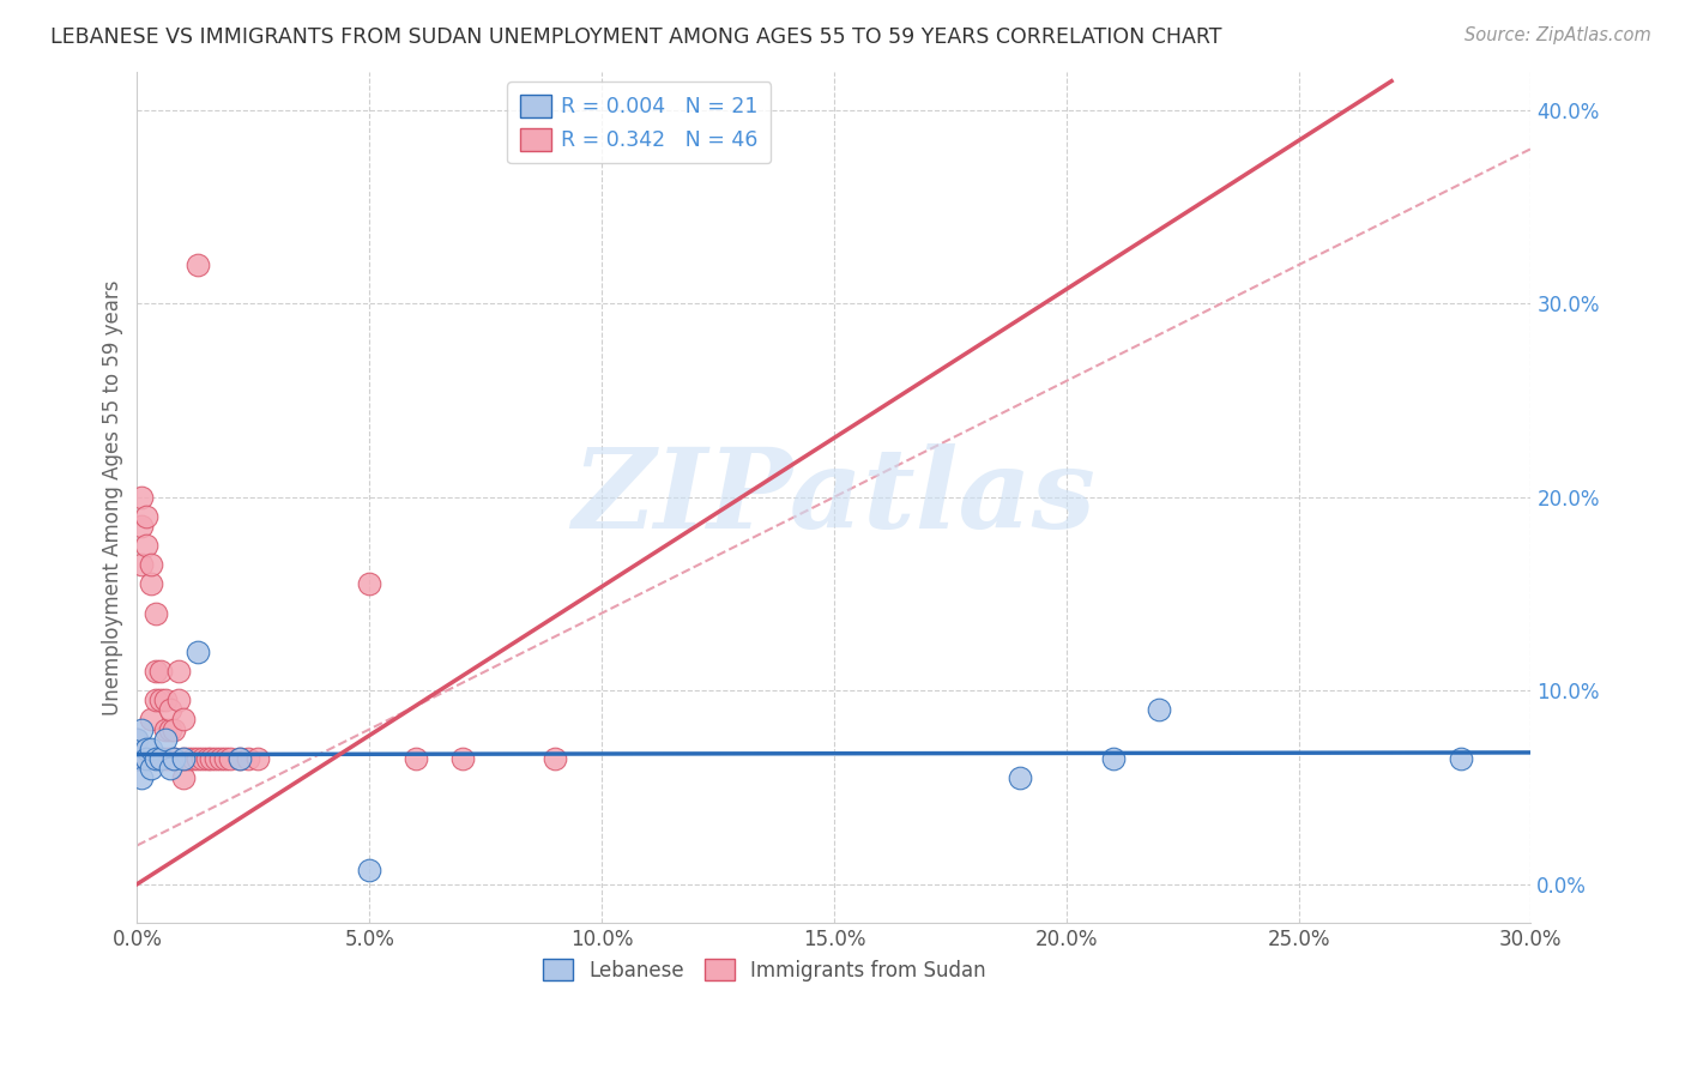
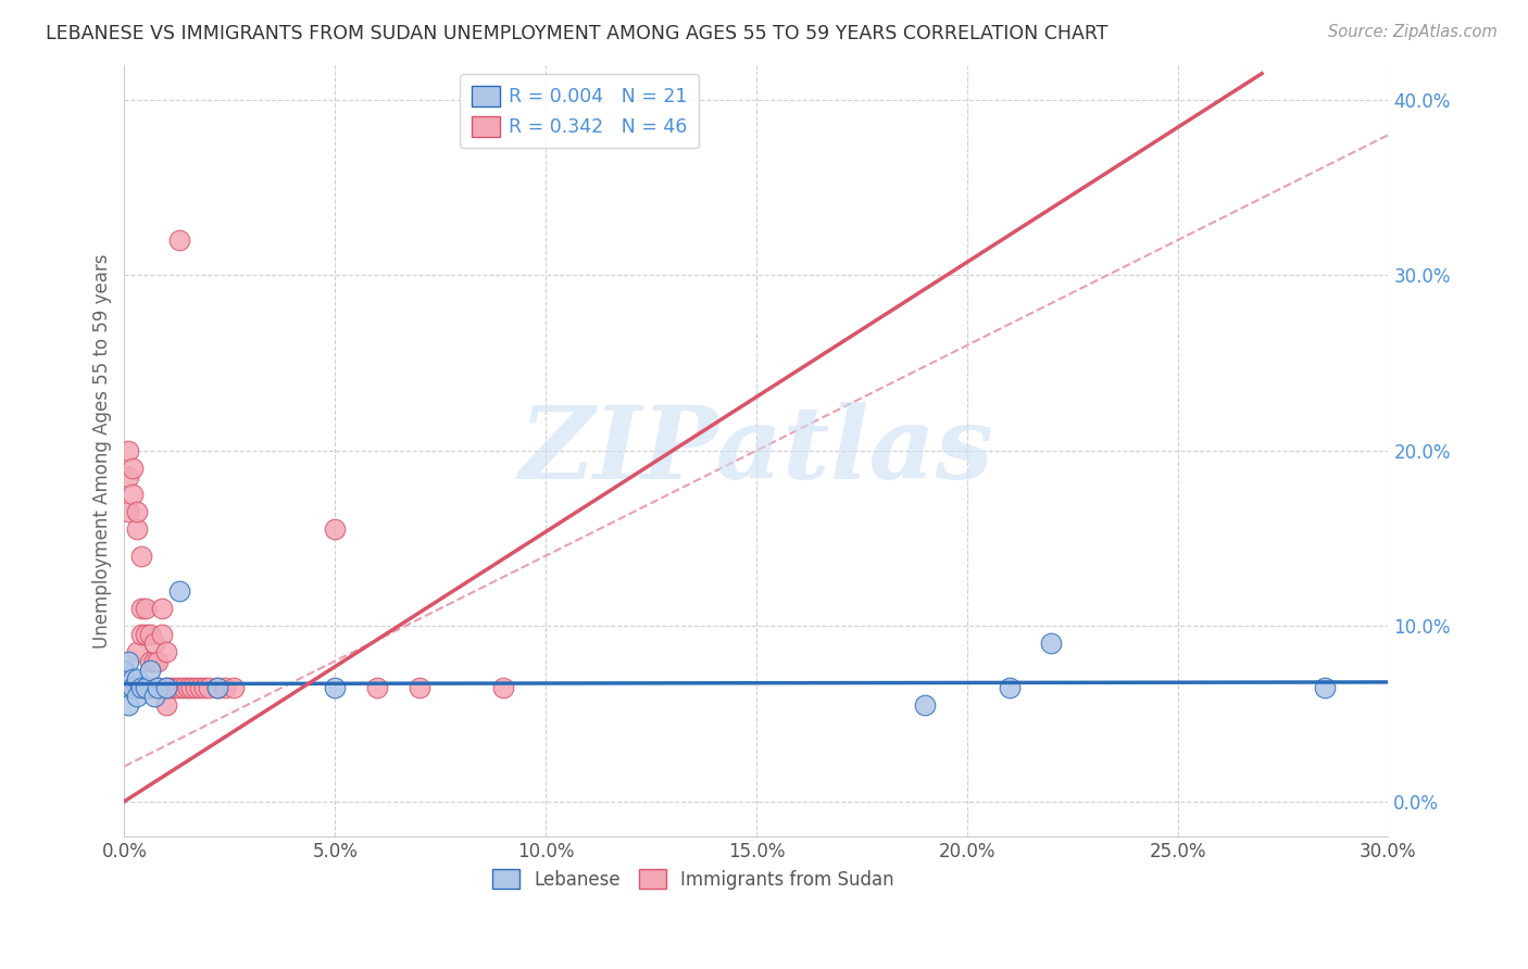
Lebanese/5.0%: 0.7% -> 6.5%
